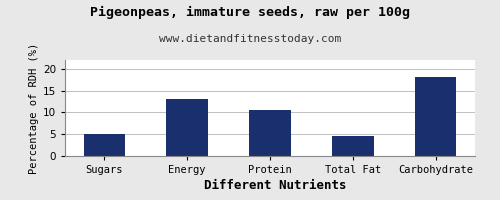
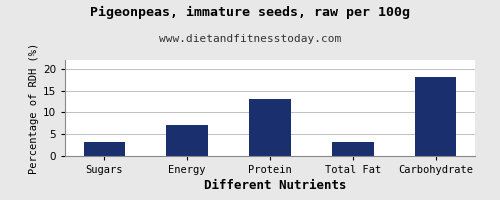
Sugars: 5.0 -> 3.3
Energy: 13.0 -> 7.1
Protein: 10.5 -> 13.0
Total Fat: 4.5 -> 3.3
